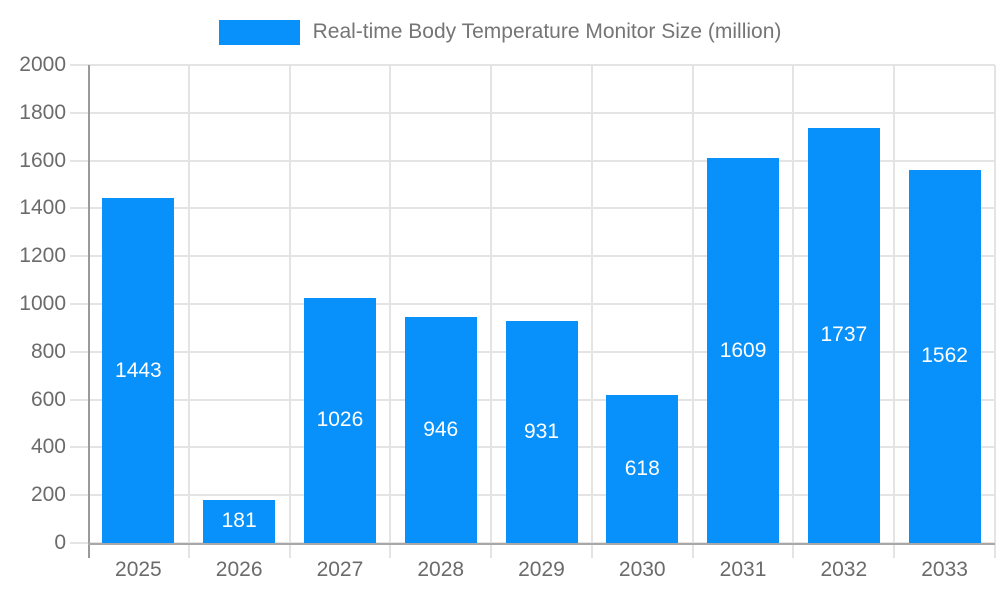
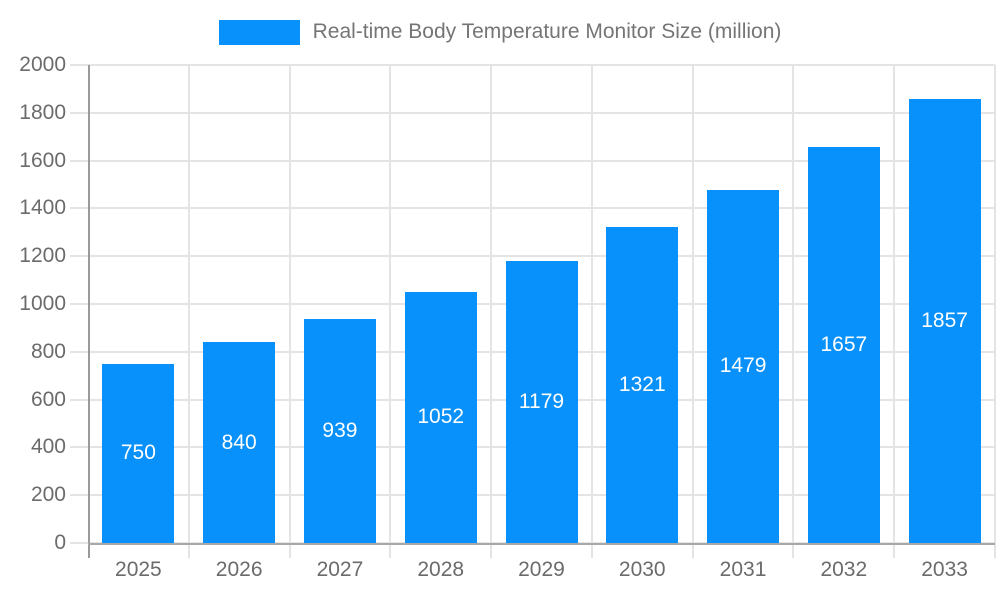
2025: 1443 -> 750
2026: 181 -> 840
2027: 1026 -> 939
2028: 946 -> 1052
2029: 931 -> 1179
2030: 618 -> 1321
2031: 1609 -> 1479
2032: 1737 -> 1657
2033: 1562 -> 1857
